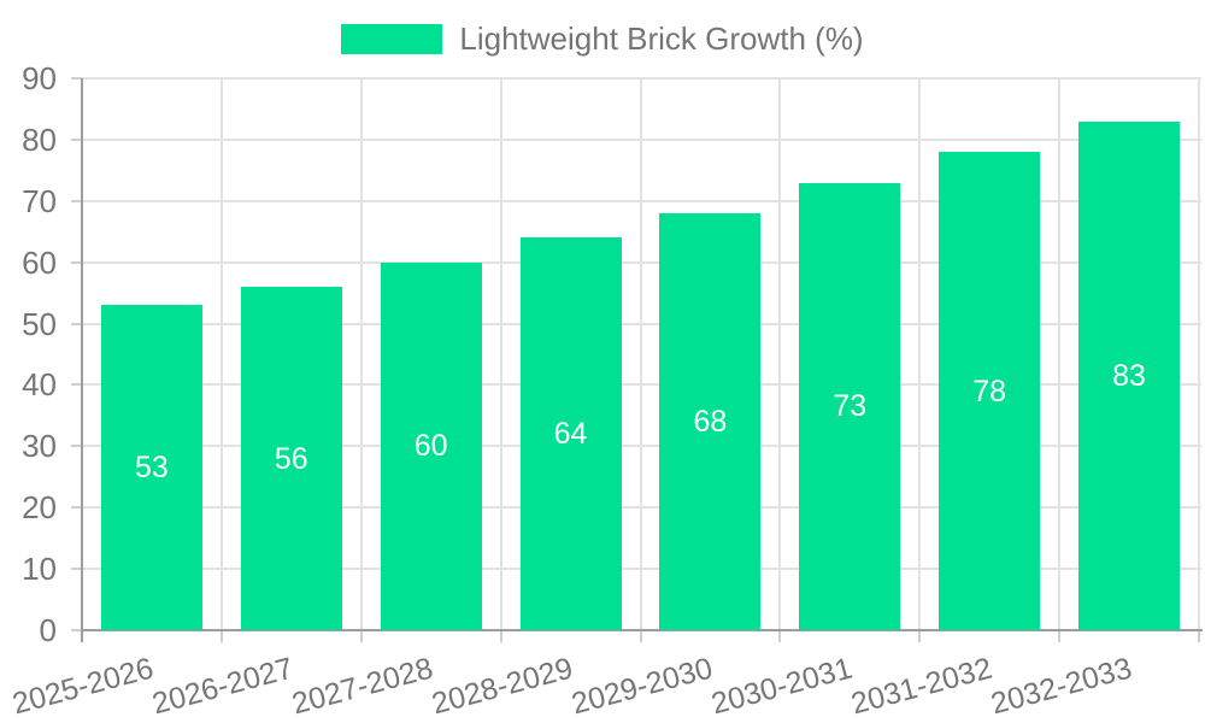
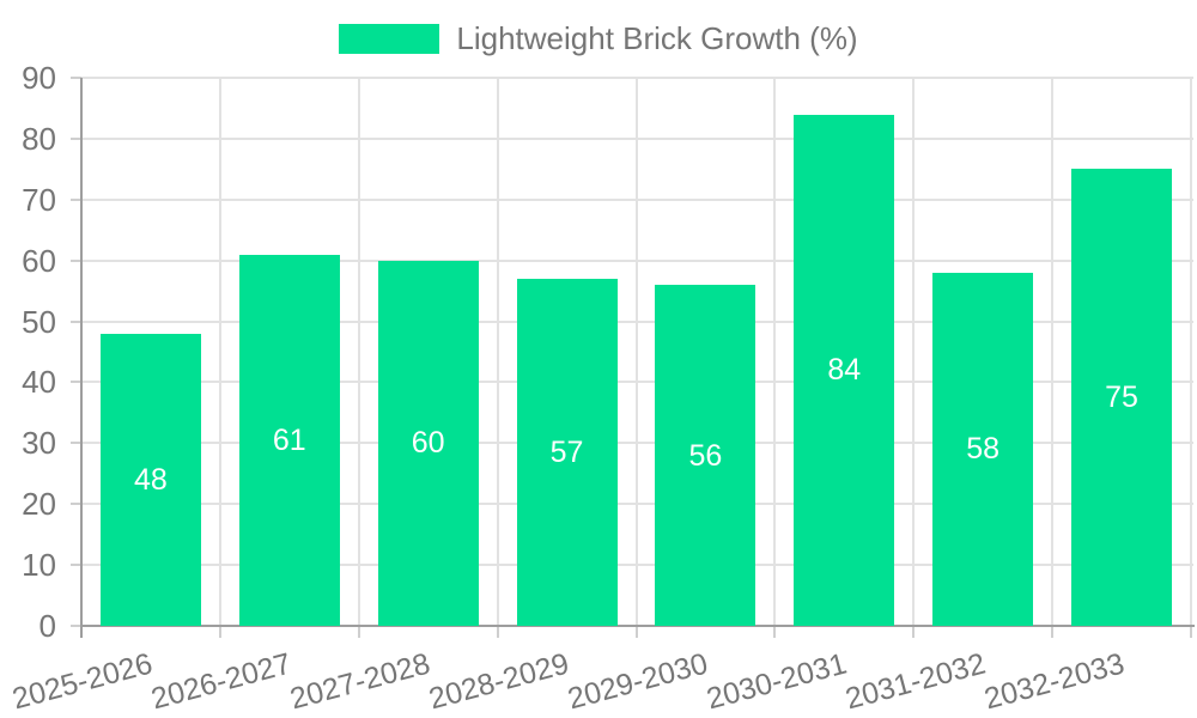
2025-2026: 53 -> 48
2026-2027: 56 -> 61
2028-2029: 64 -> 57
2029-2030: 68 -> 56
2030-2031: 73 -> 84
2031-2032: 78 -> 58
2032-2033: 83 -> 75
